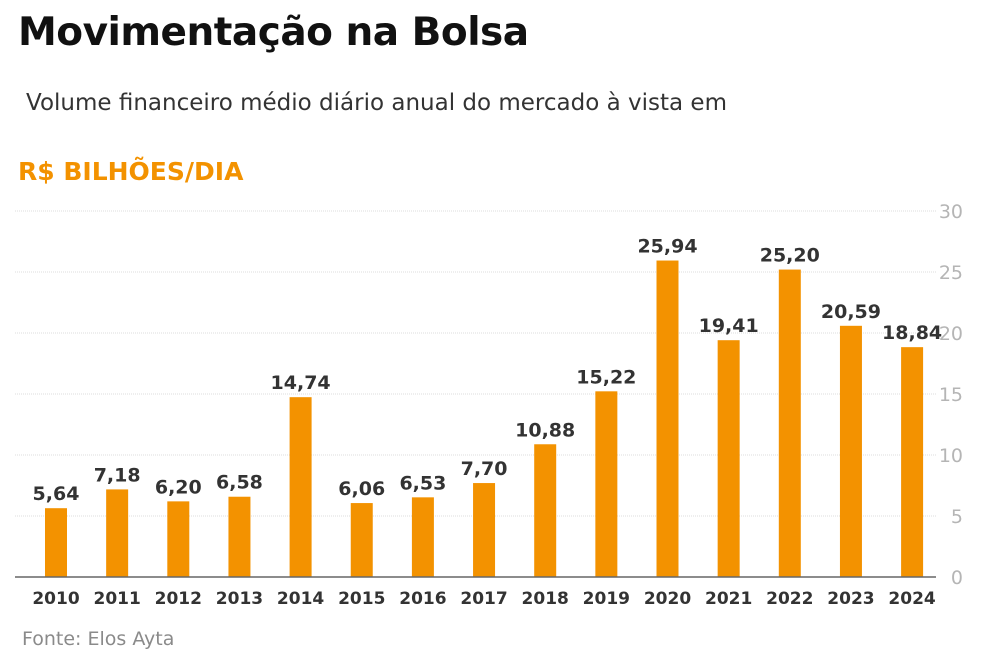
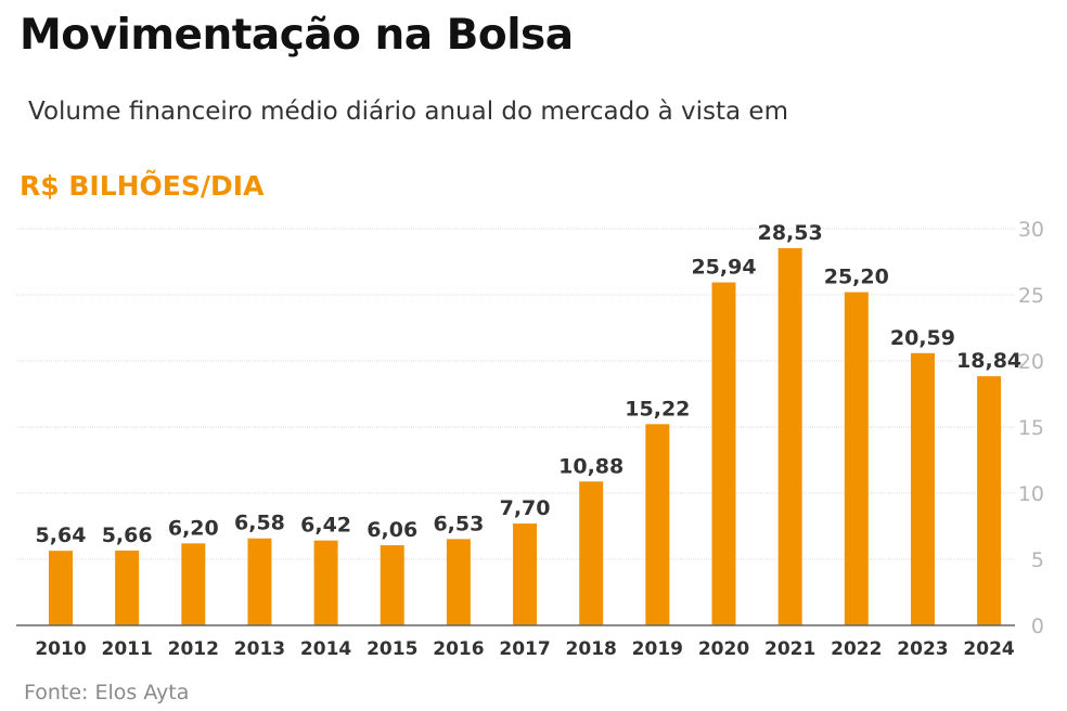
2011: 7,18 -> 5,66
2014: 14,74 -> 6,42
2021: 19,41 -> 28,53
